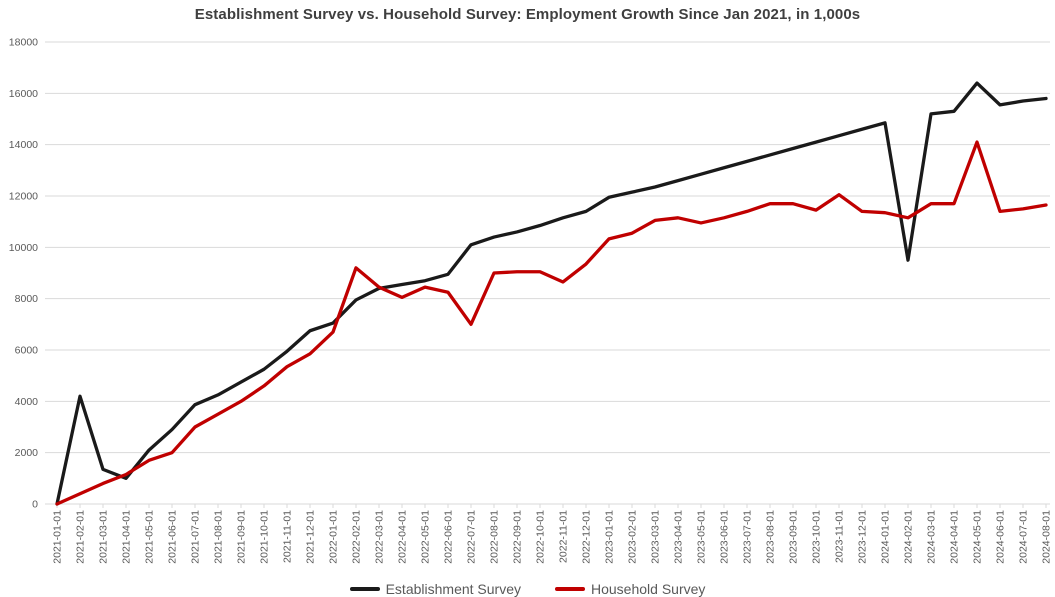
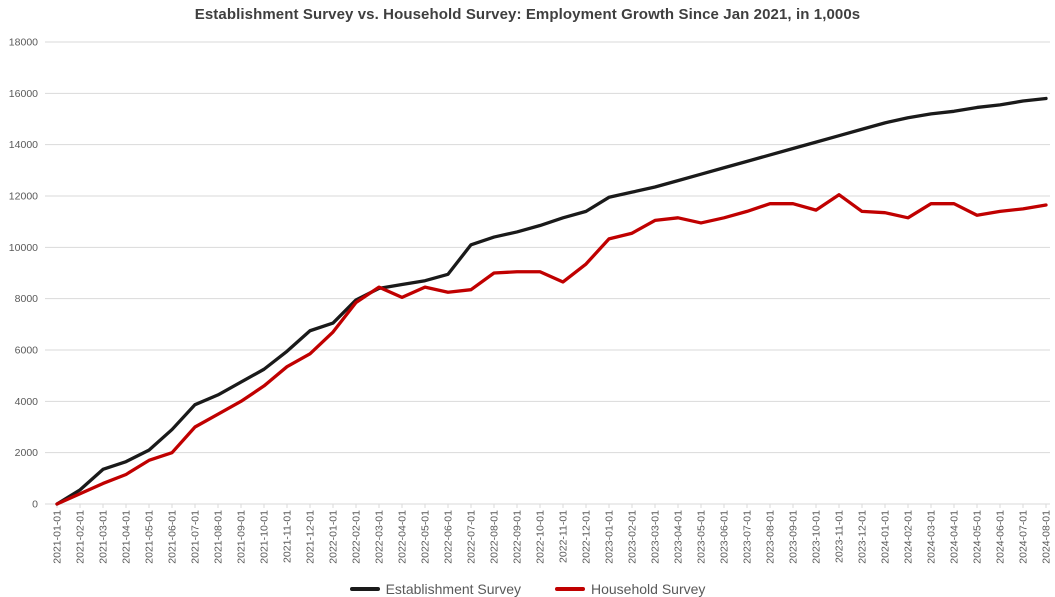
Establishment Survey/2021-02-01: 4200 -> 600
Establishment Survey/2021-04-01: 1000 -> 1600
Household Survey/2022-02-01: 9200 -> 7800
Household Survey/2022-07-01: 7000 -> 8400
Establishment Survey/2024-02-01: 9500 -> 15000
Establishment Survey/2024-05-01: 16400 -> 15400
Household Survey/2024-05-01: 14100 -> 11200
